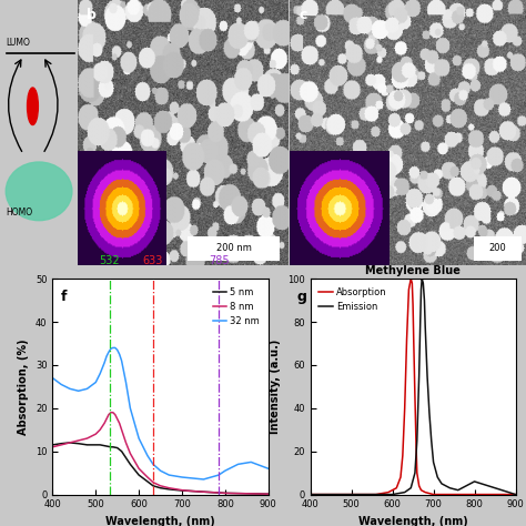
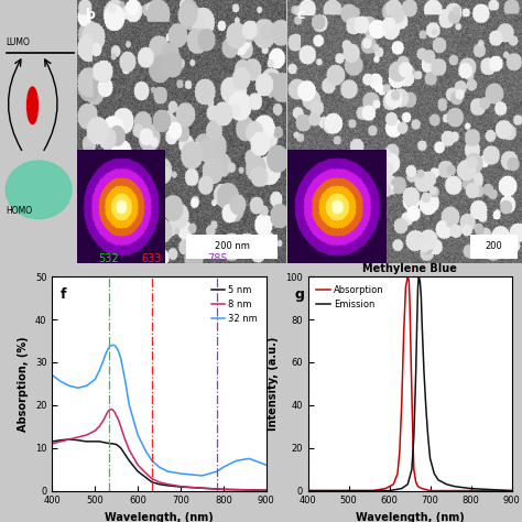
Methylene Blue/Emission/800: 6 -> 1
